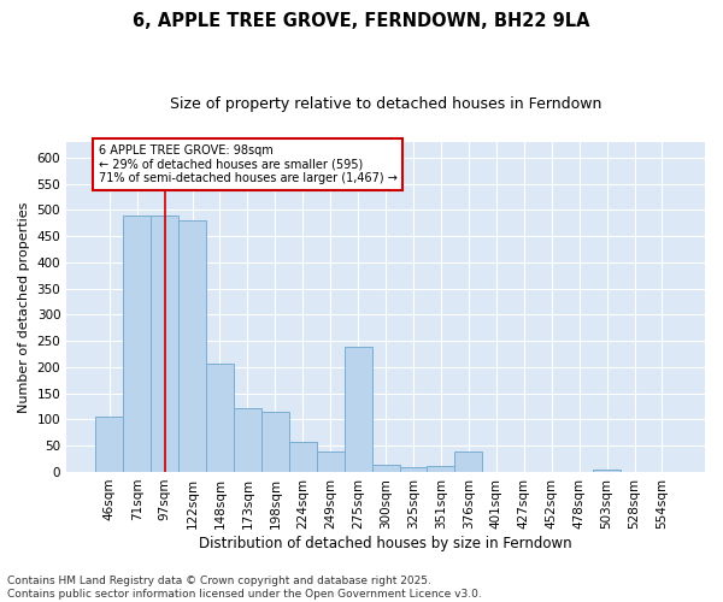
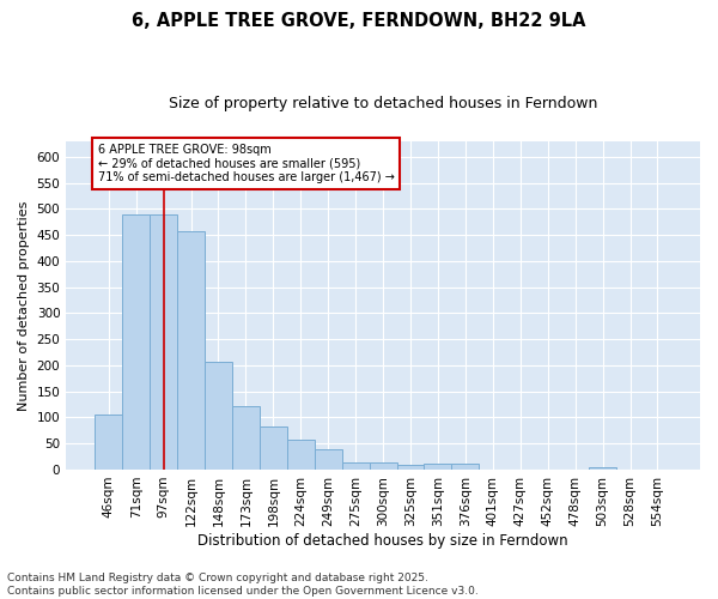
122sqm: 480 -> 457
198sqm: 115 -> 83
275sqm: 240 -> 14
376sqm: 40 -> 11
